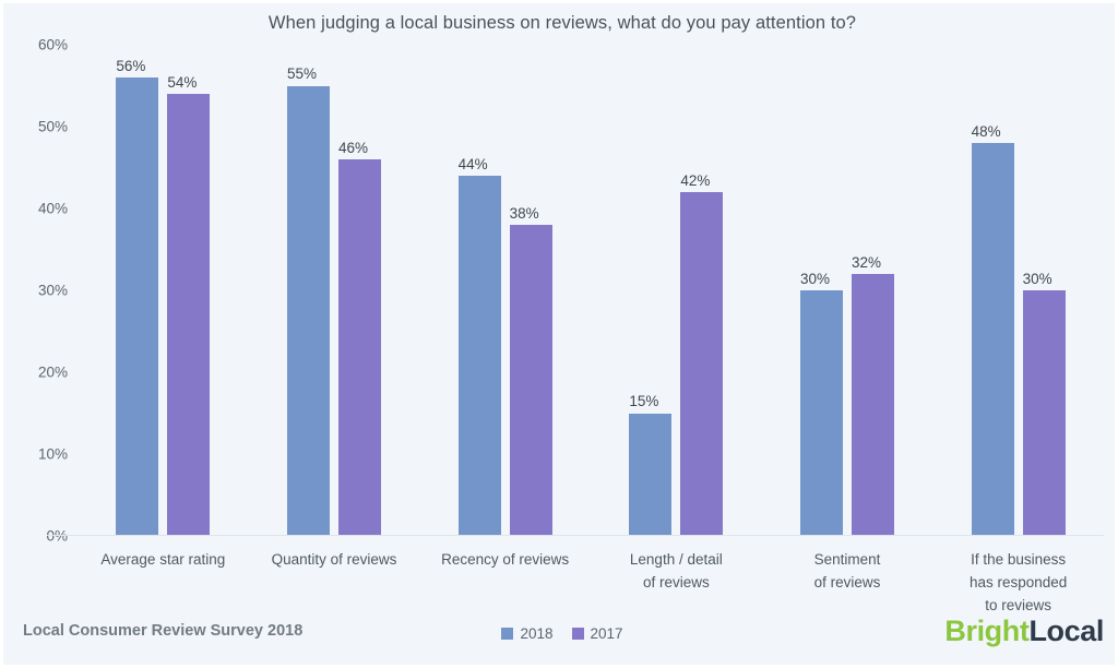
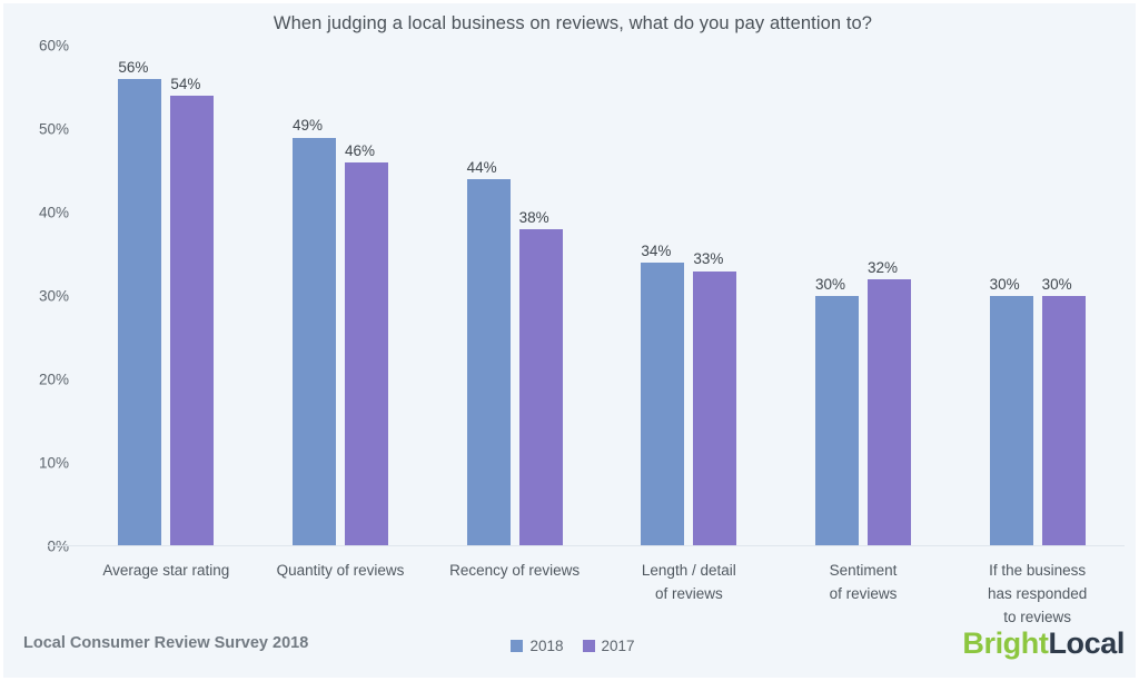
2018/Quantity of reviews: 55% -> 49%
2018/Length / detail of reviews: 15% -> 34%
2017/Length / detail of reviews: 42% -> 33%
2018/If the business has responded to reviews: 48% -> 30%
